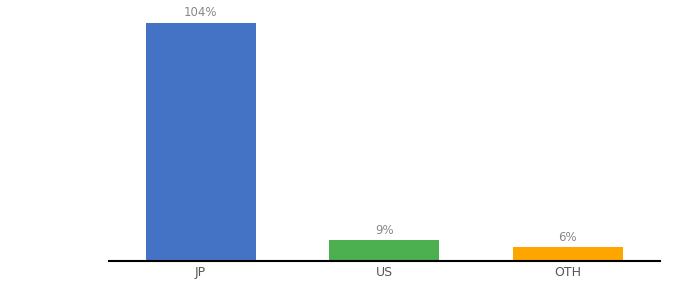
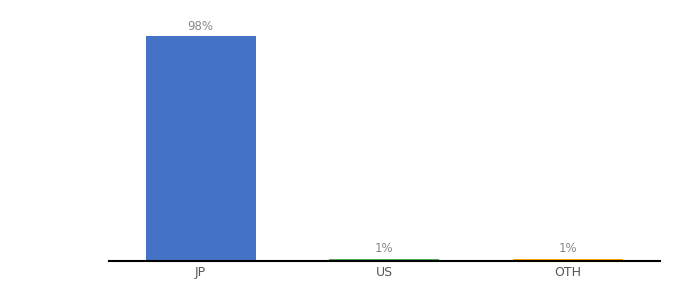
JP: 104% -> 98%
US: 9% -> 1%
OTH: 6% -> 1%
